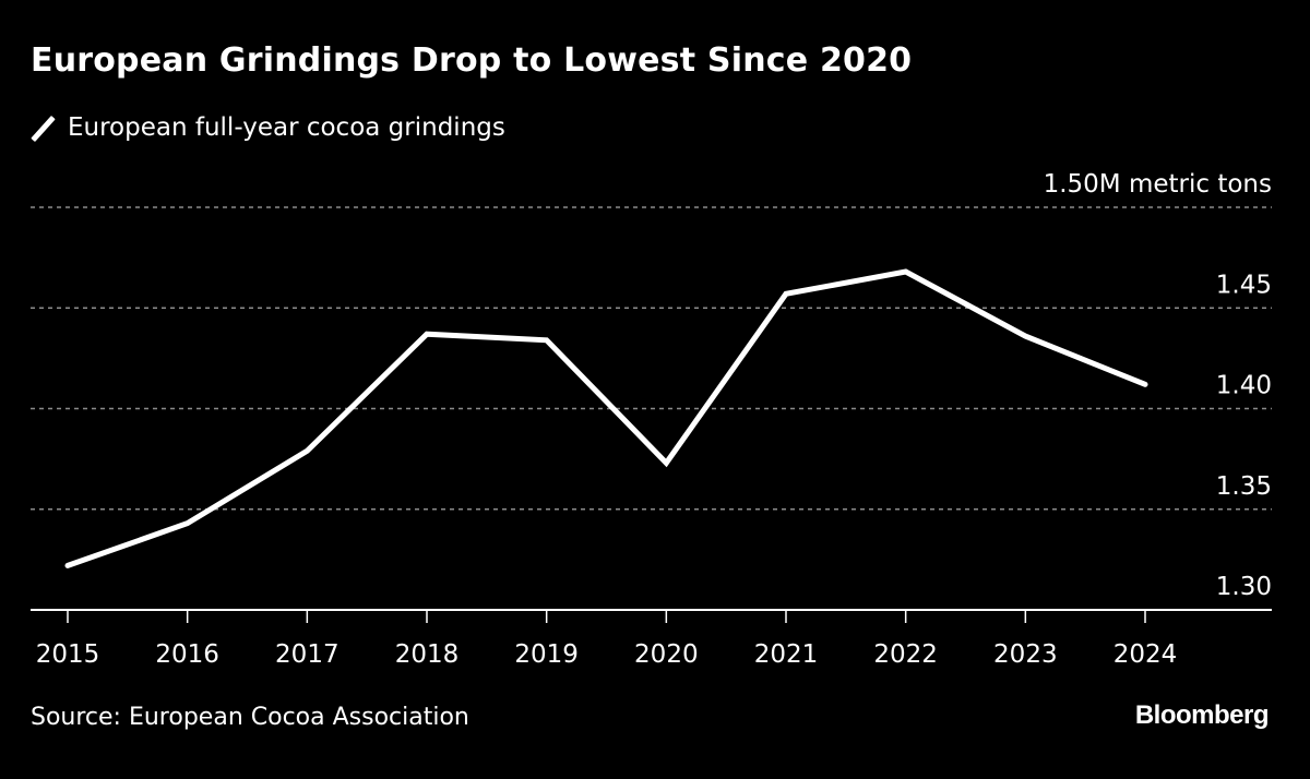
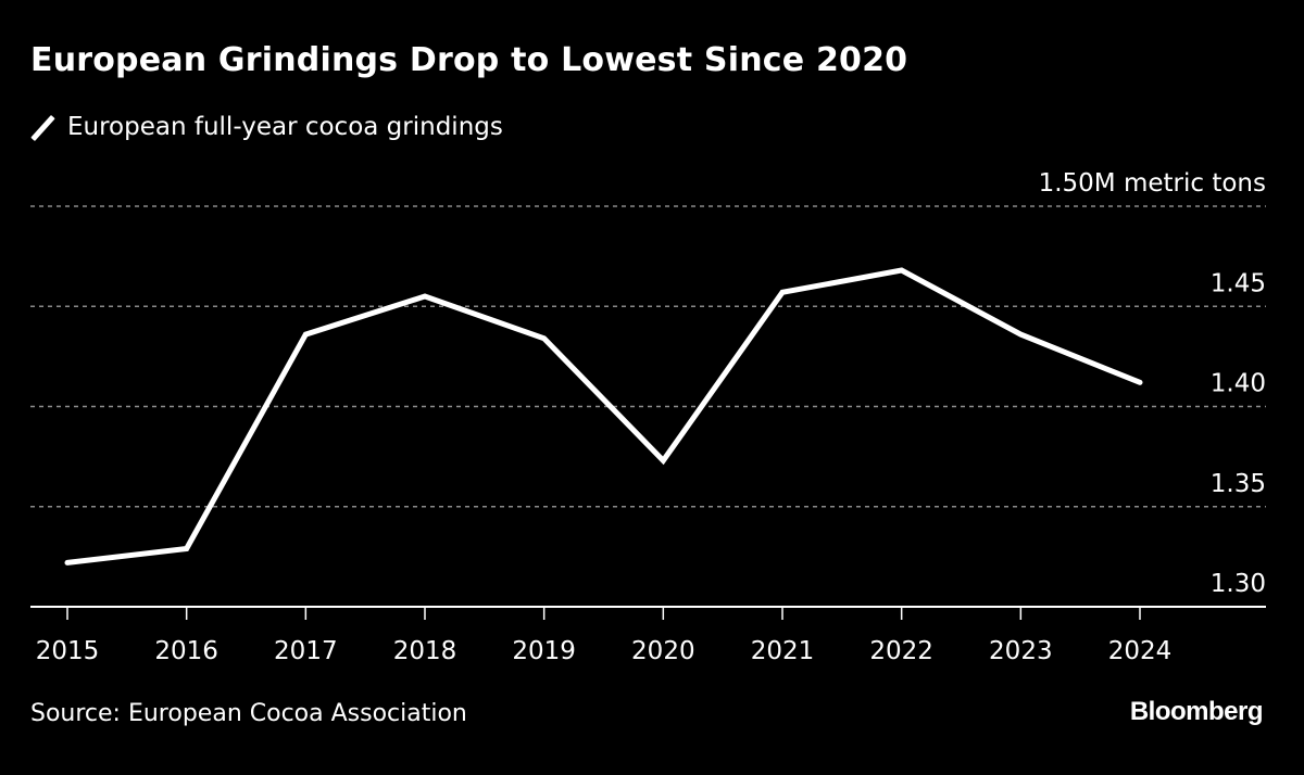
2016: 1.343 -> 1.329
2017: 1.379 -> 1.436
2018: 1.437 -> 1.455
